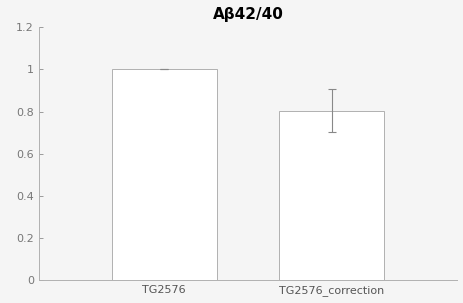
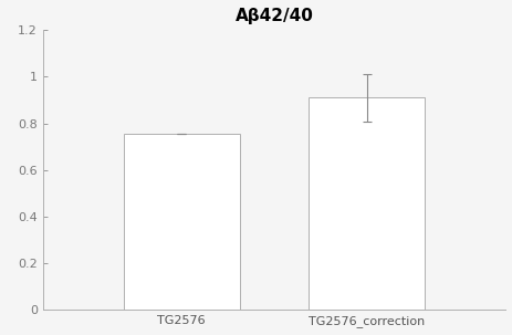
TG2576: 1.000 -> 0.755
TG2576_correction: 0.805 -> 0.910
